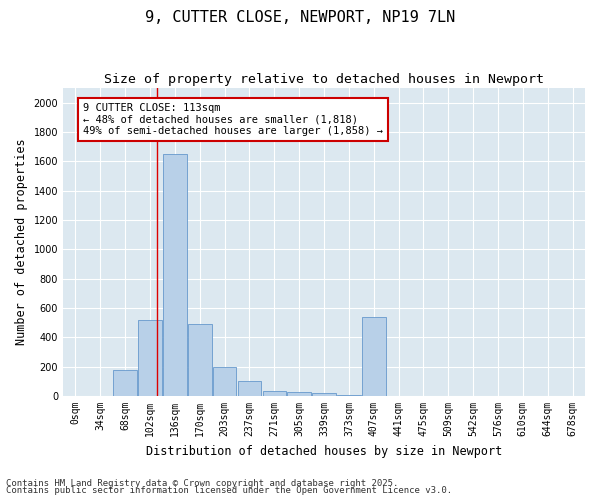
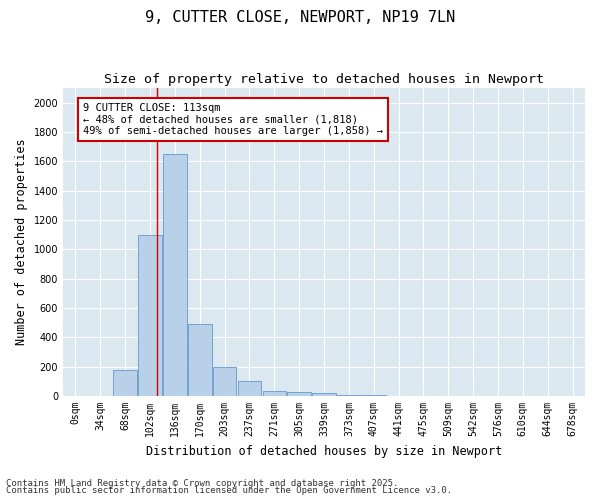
102sqm: 520 -> 1100
407sqm: 540 -> 10
